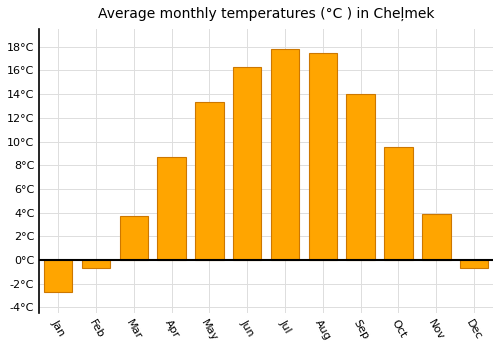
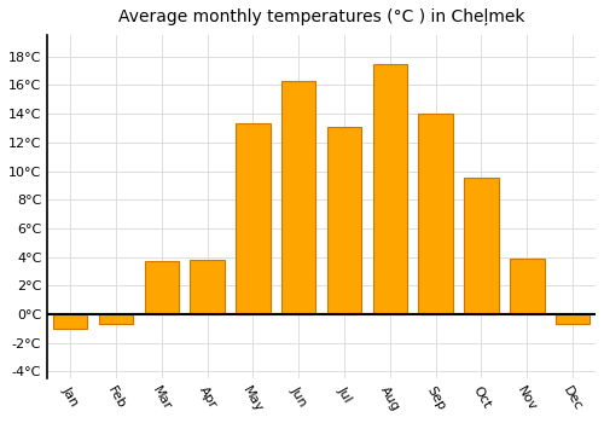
Jan: -2.7°C -> -1.0°C
Apr: 8.7°C -> 3.8°C
Jul: 17.8°C -> 13.1°C
